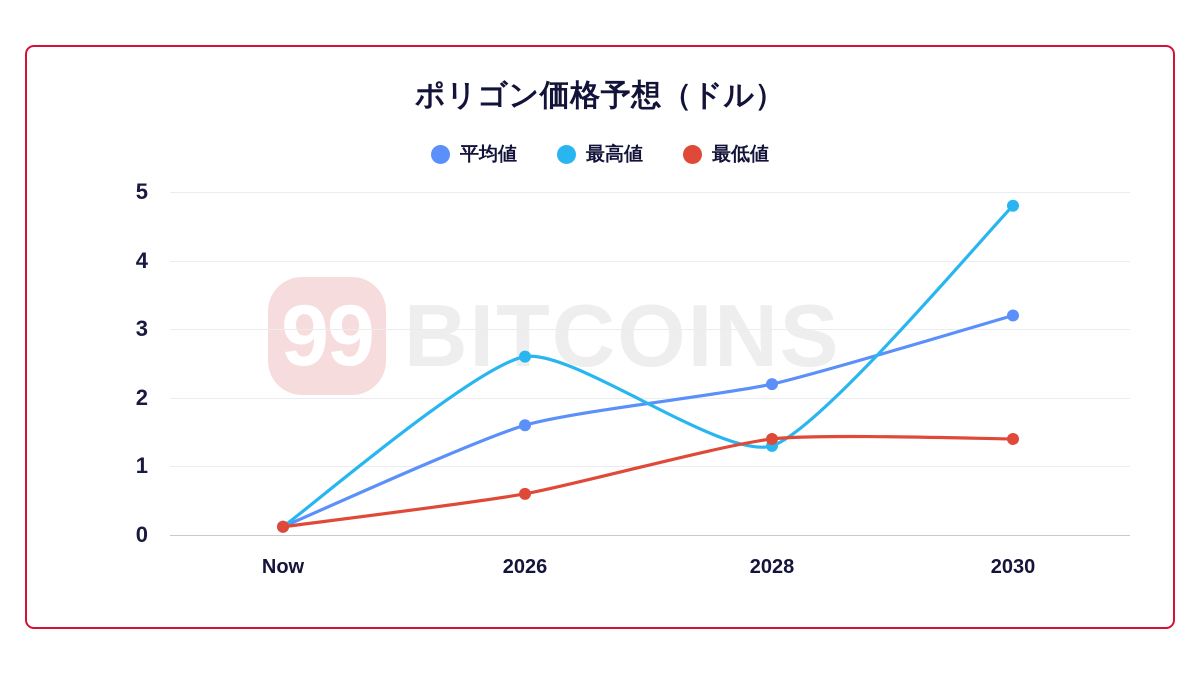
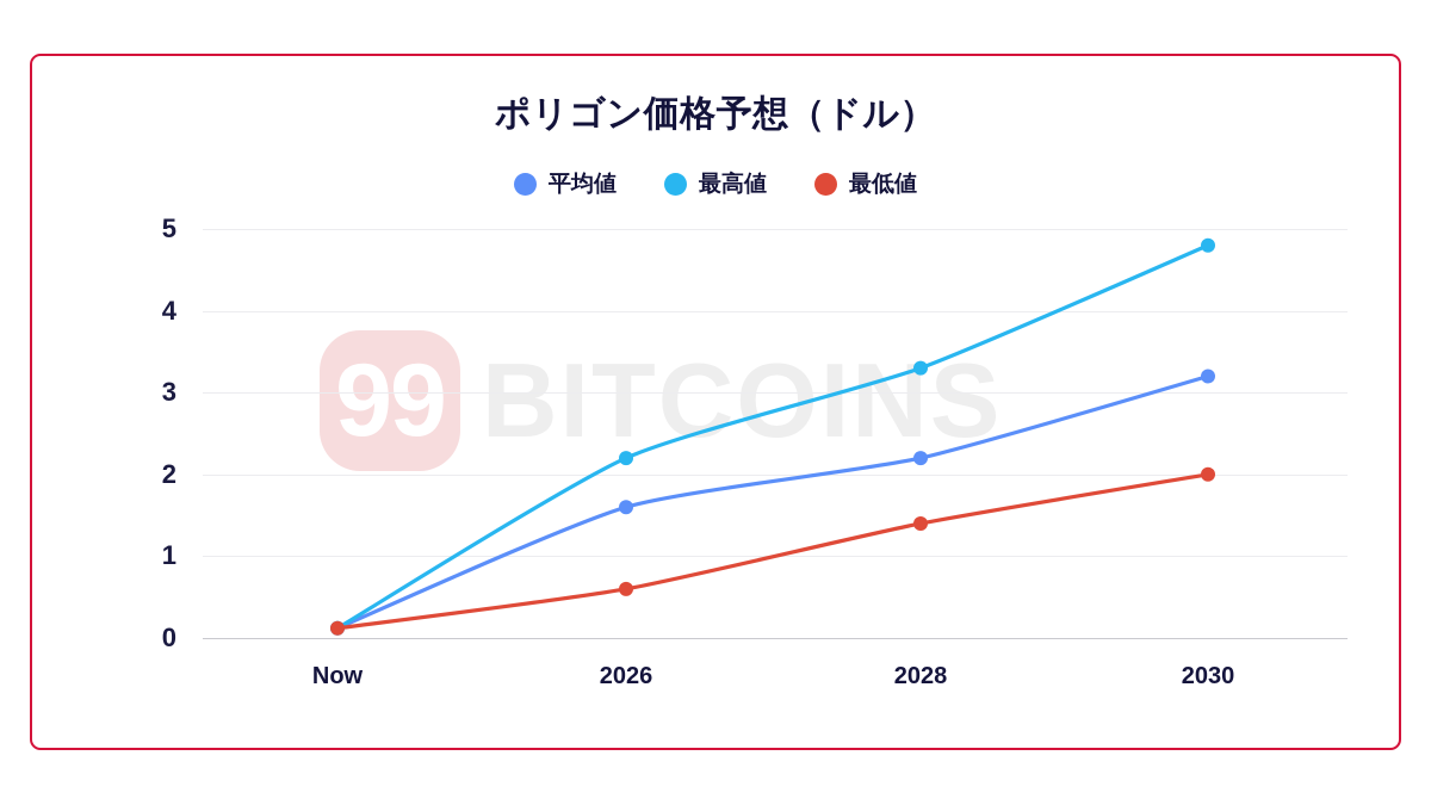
最高値/2026: 2.6 -> 2.2
最高値/2028: 1.3 -> 3.3
最低値/2030: 1.4 -> 2.0
